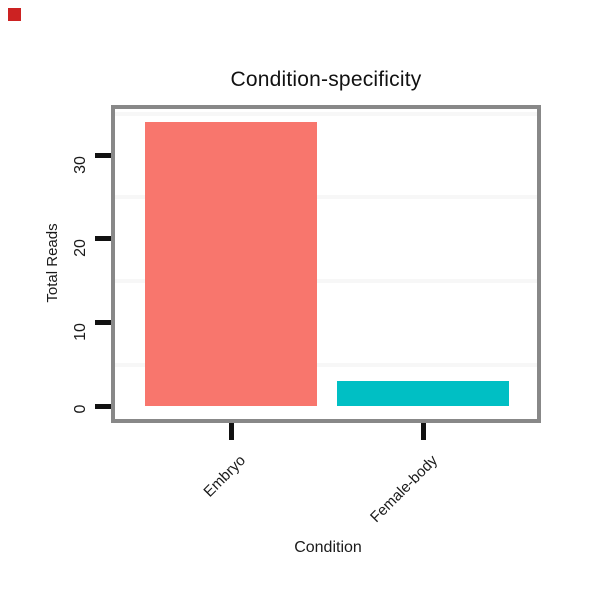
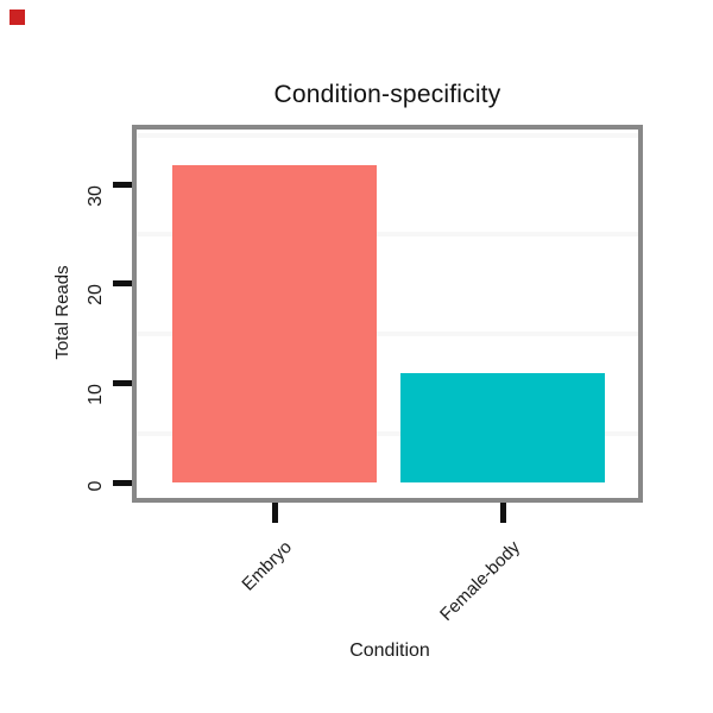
Embryo: 34 -> 32
Female-body: 3 -> 11
